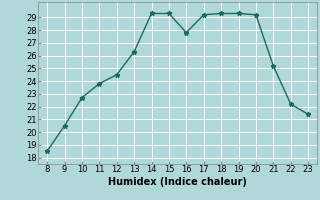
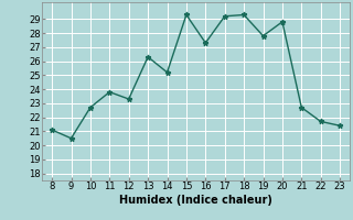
8: 18.5 -> 21.1
12: 24.5 -> 23.3
14: 29.3 -> 25.2
16: 27.8 -> 27.3
19: 29.3 -> 27.8
20: 29.2 -> 28.8
21: 25.2 -> 22.7
22: 22.2 -> 21.7
